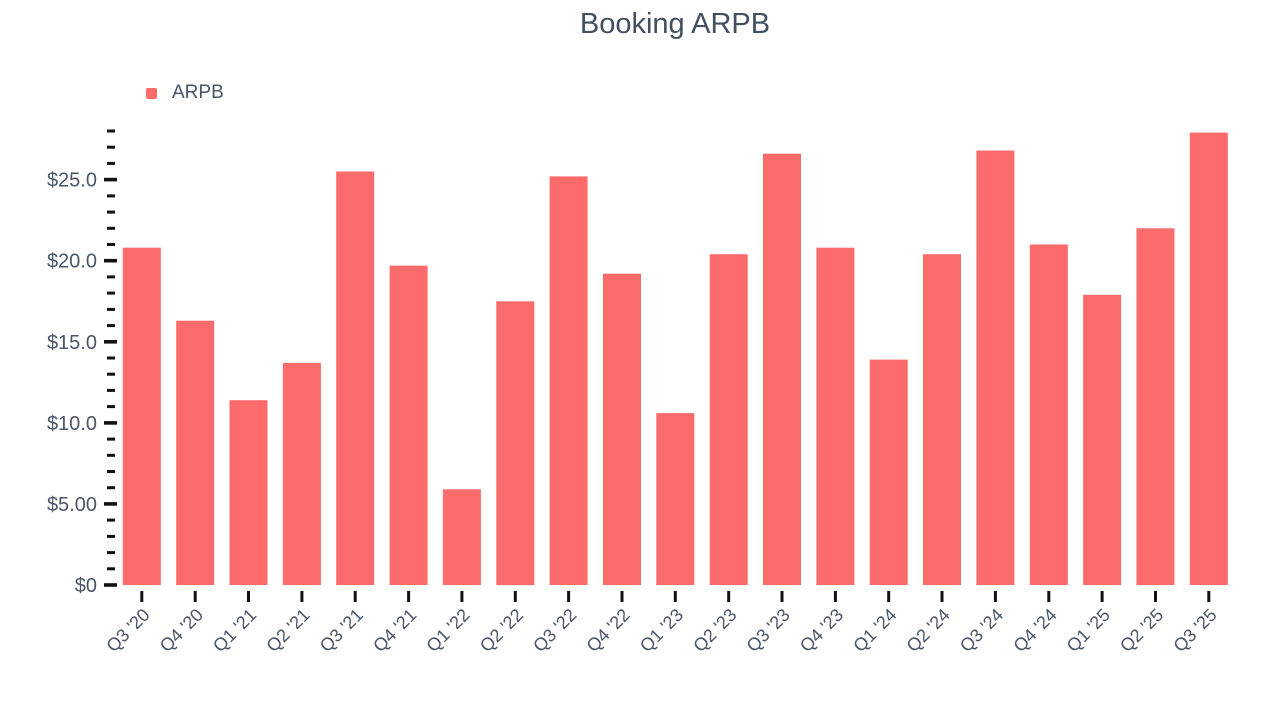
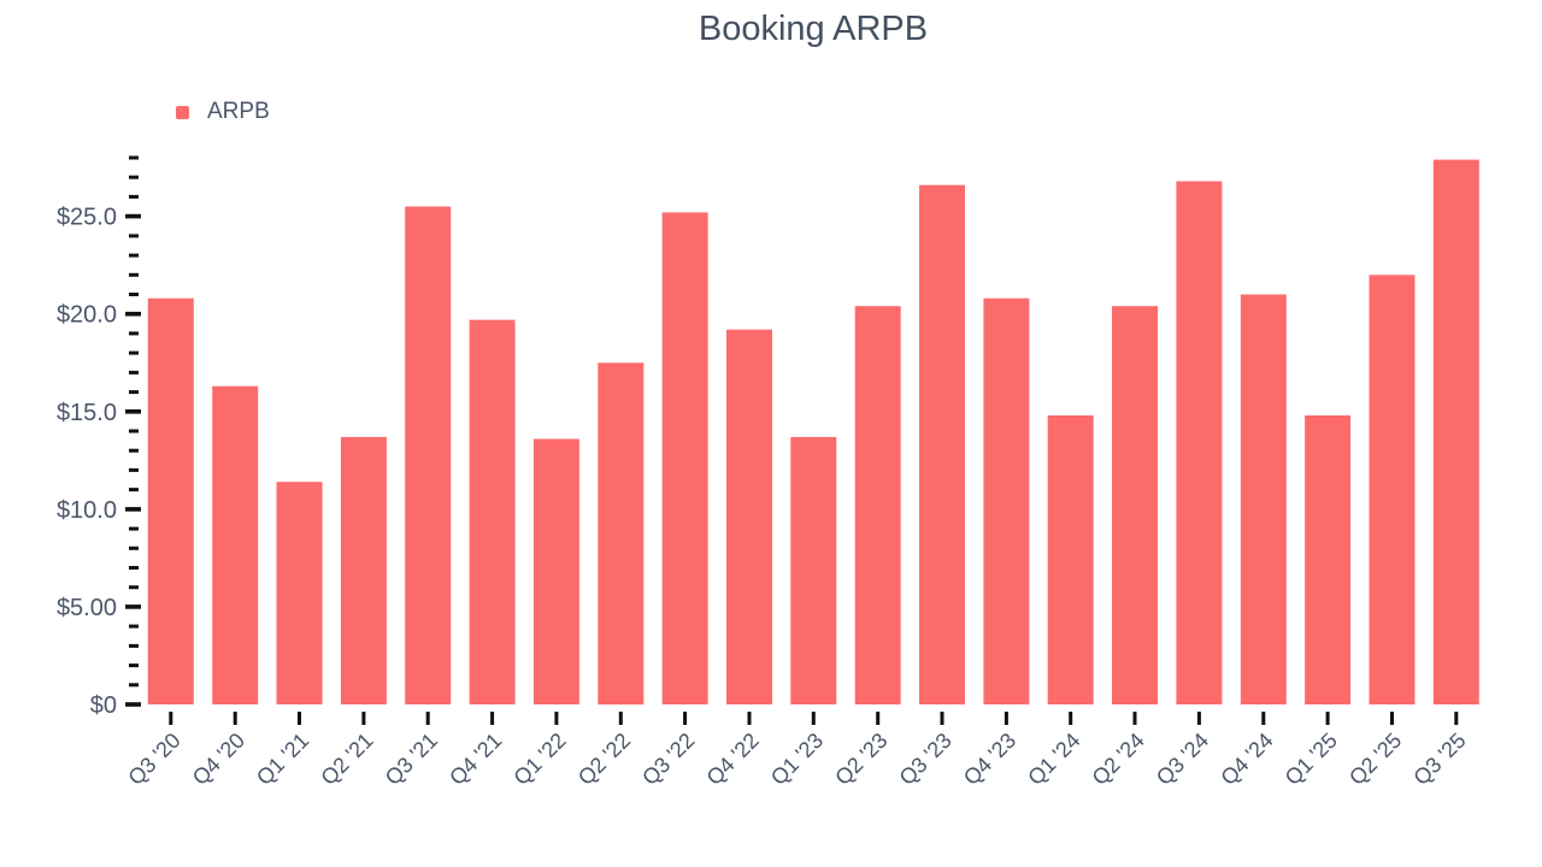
Q1 '22: $5.9 -> $13.6
Q1 '23: $10.6 -> $13.7
Q1 '24: $13.9 -> $14.8
Q1 '25: $17.9 -> $14.8
